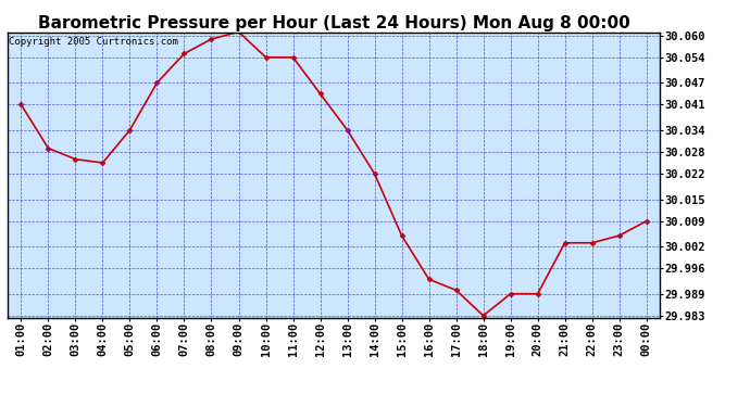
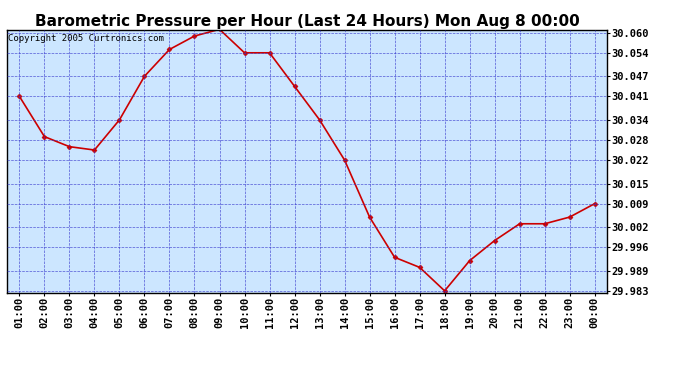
19:00: 29.989 -> 29.992
20:00: 29.989 -> 29.998
